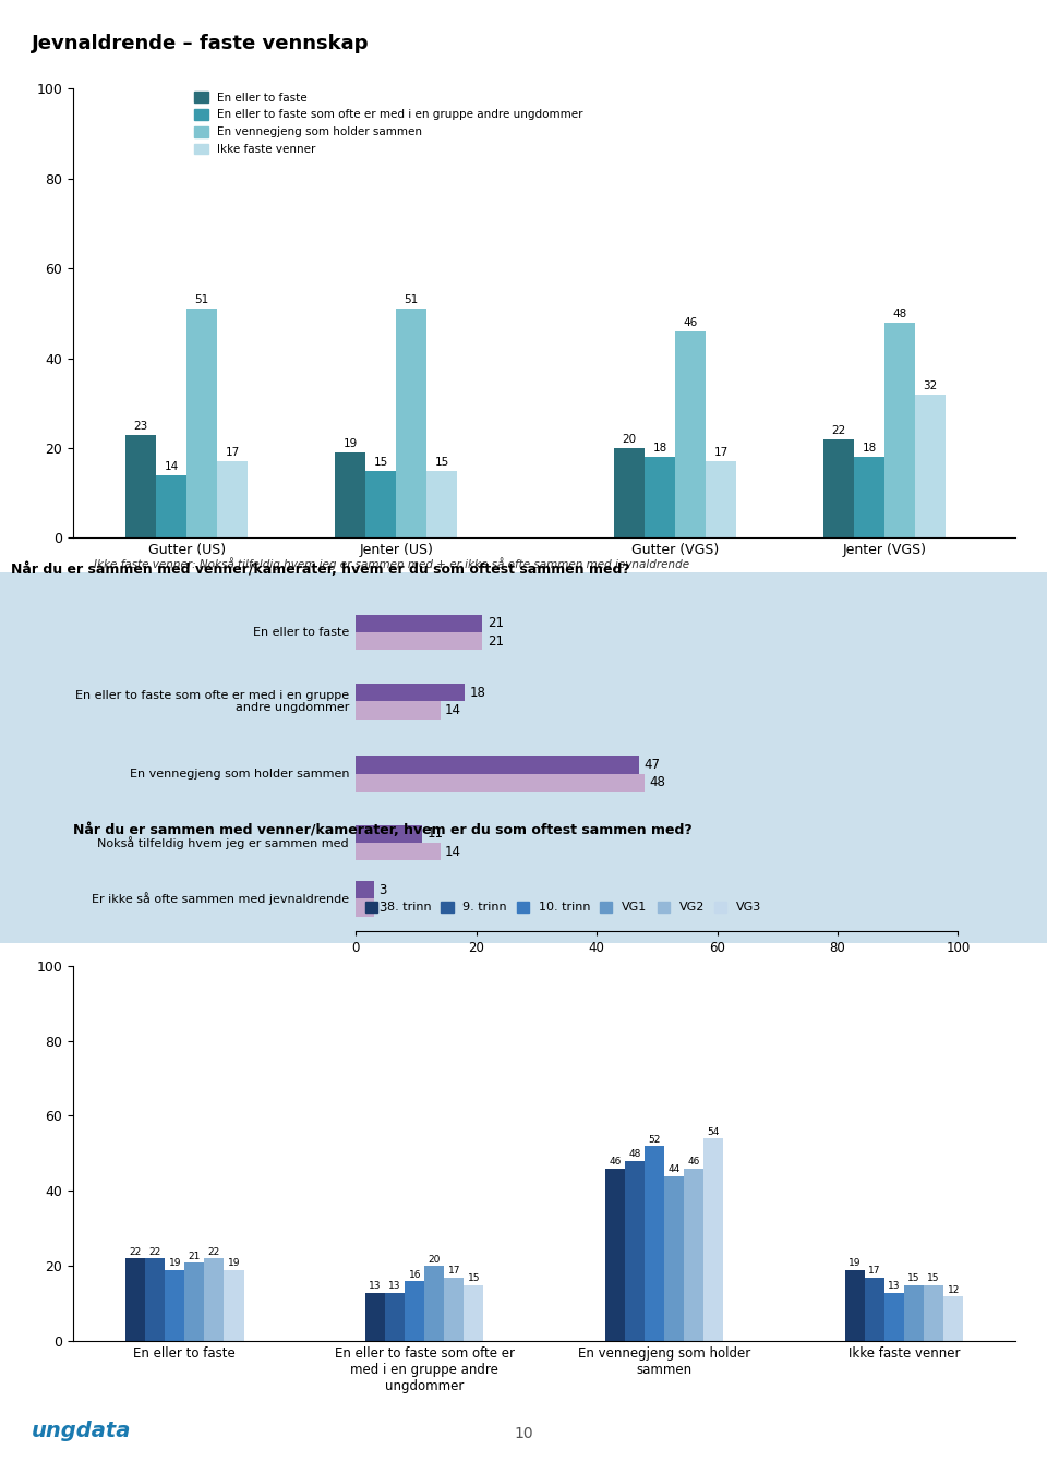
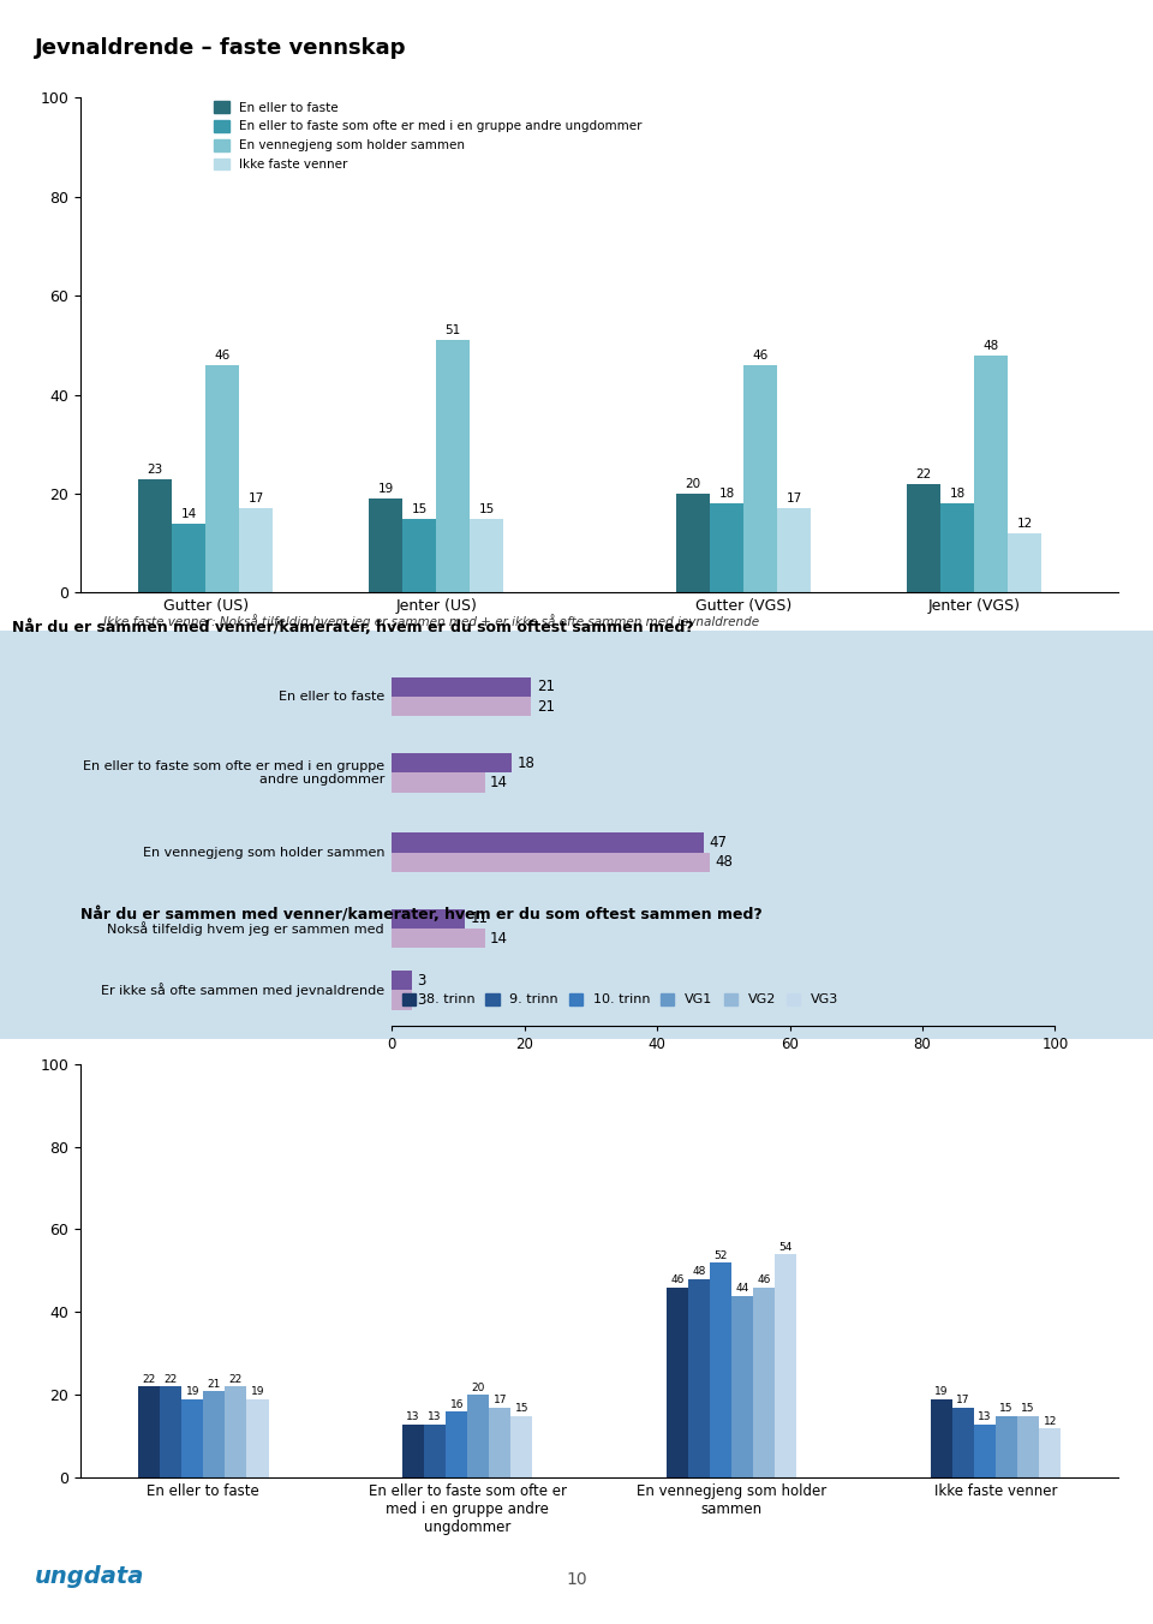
En vennegjeng som holder sammen/Gutter (US): 51 -> 46
Ikke faste venner/Jenter (VGS): 32 -> 12
